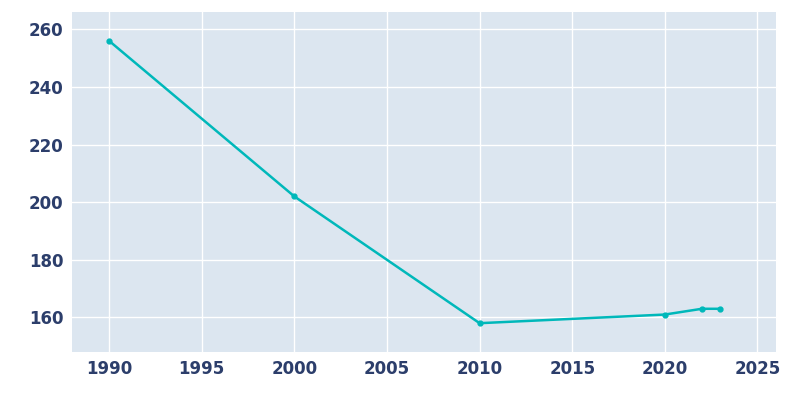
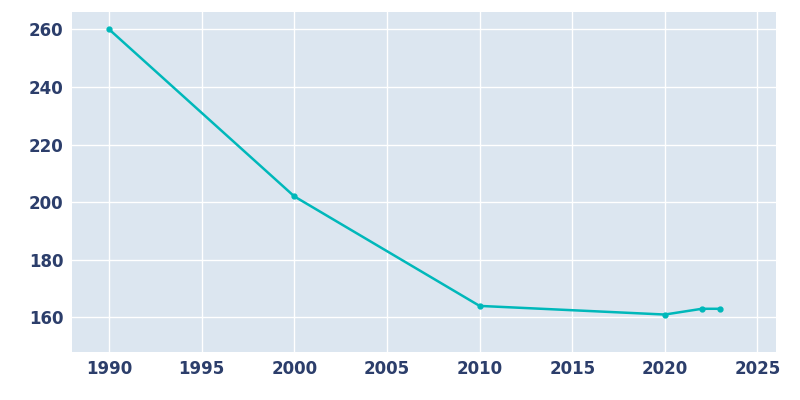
1990: 256 -> 260
2010: 158 -> 164
